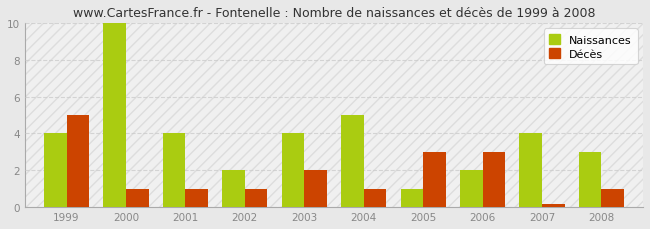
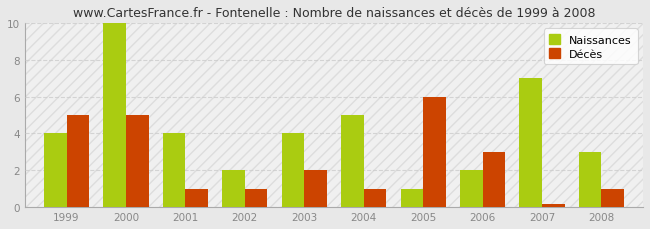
Décès/2000: 1.0 -> 5.0
Décès/2005: 3.0 -> 6.0
Naissances/2007: 4 -> 7
